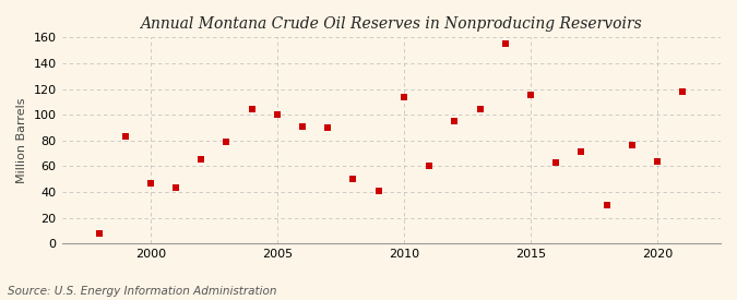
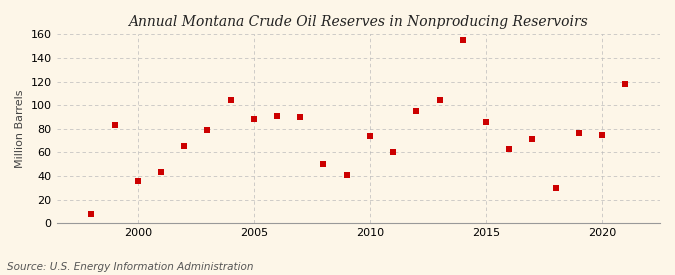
2000: 47 -> 36
2005: 100 -> 88
2010: 114 -> 74
2015: 115 -> 86
2020: 64 -> 75
